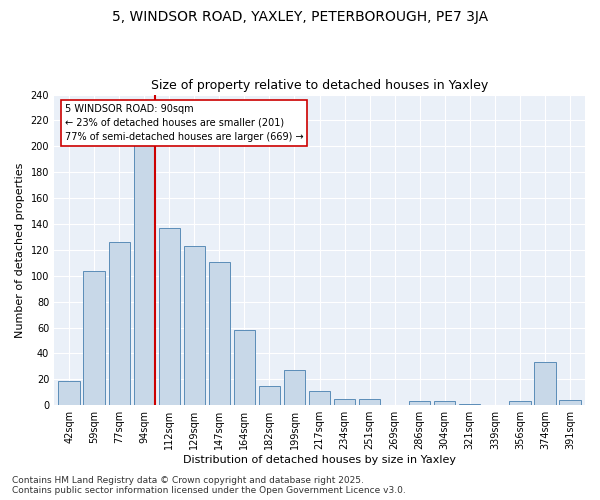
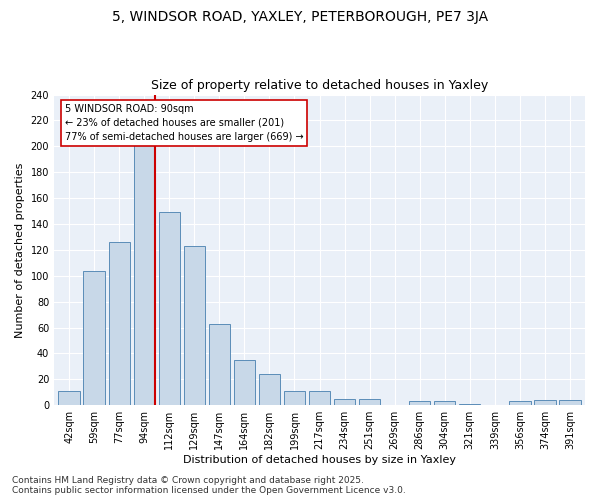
42sqm: 19 -> 11
112sqm: 137 -> 149
147sqm: 111 -> 63
164sqm: 58 -> 35
182sqm: 15 -> 24
199sqm: 27 -> 11
374sqm: 33 -> 4
